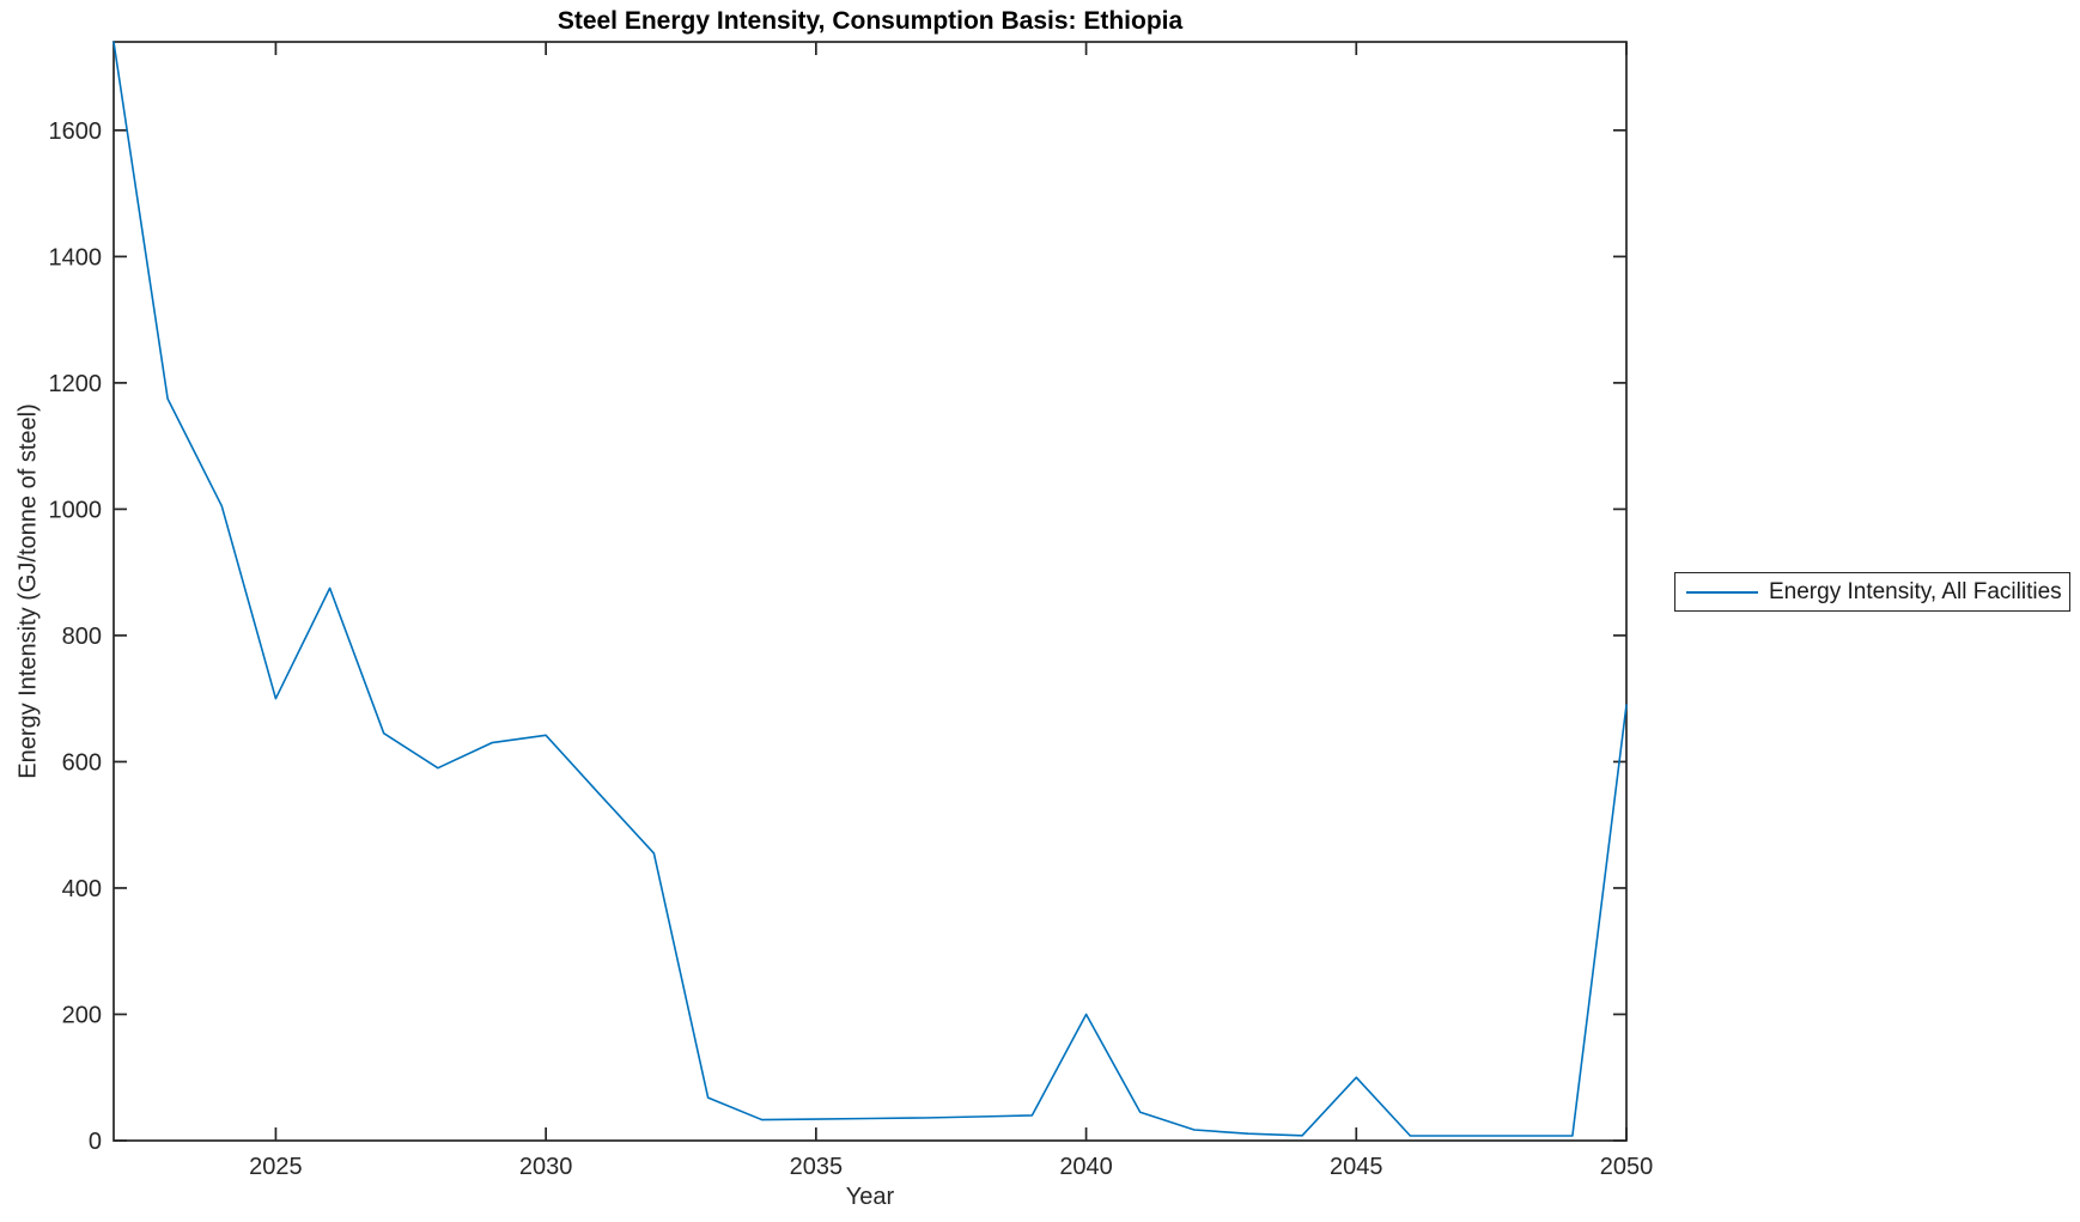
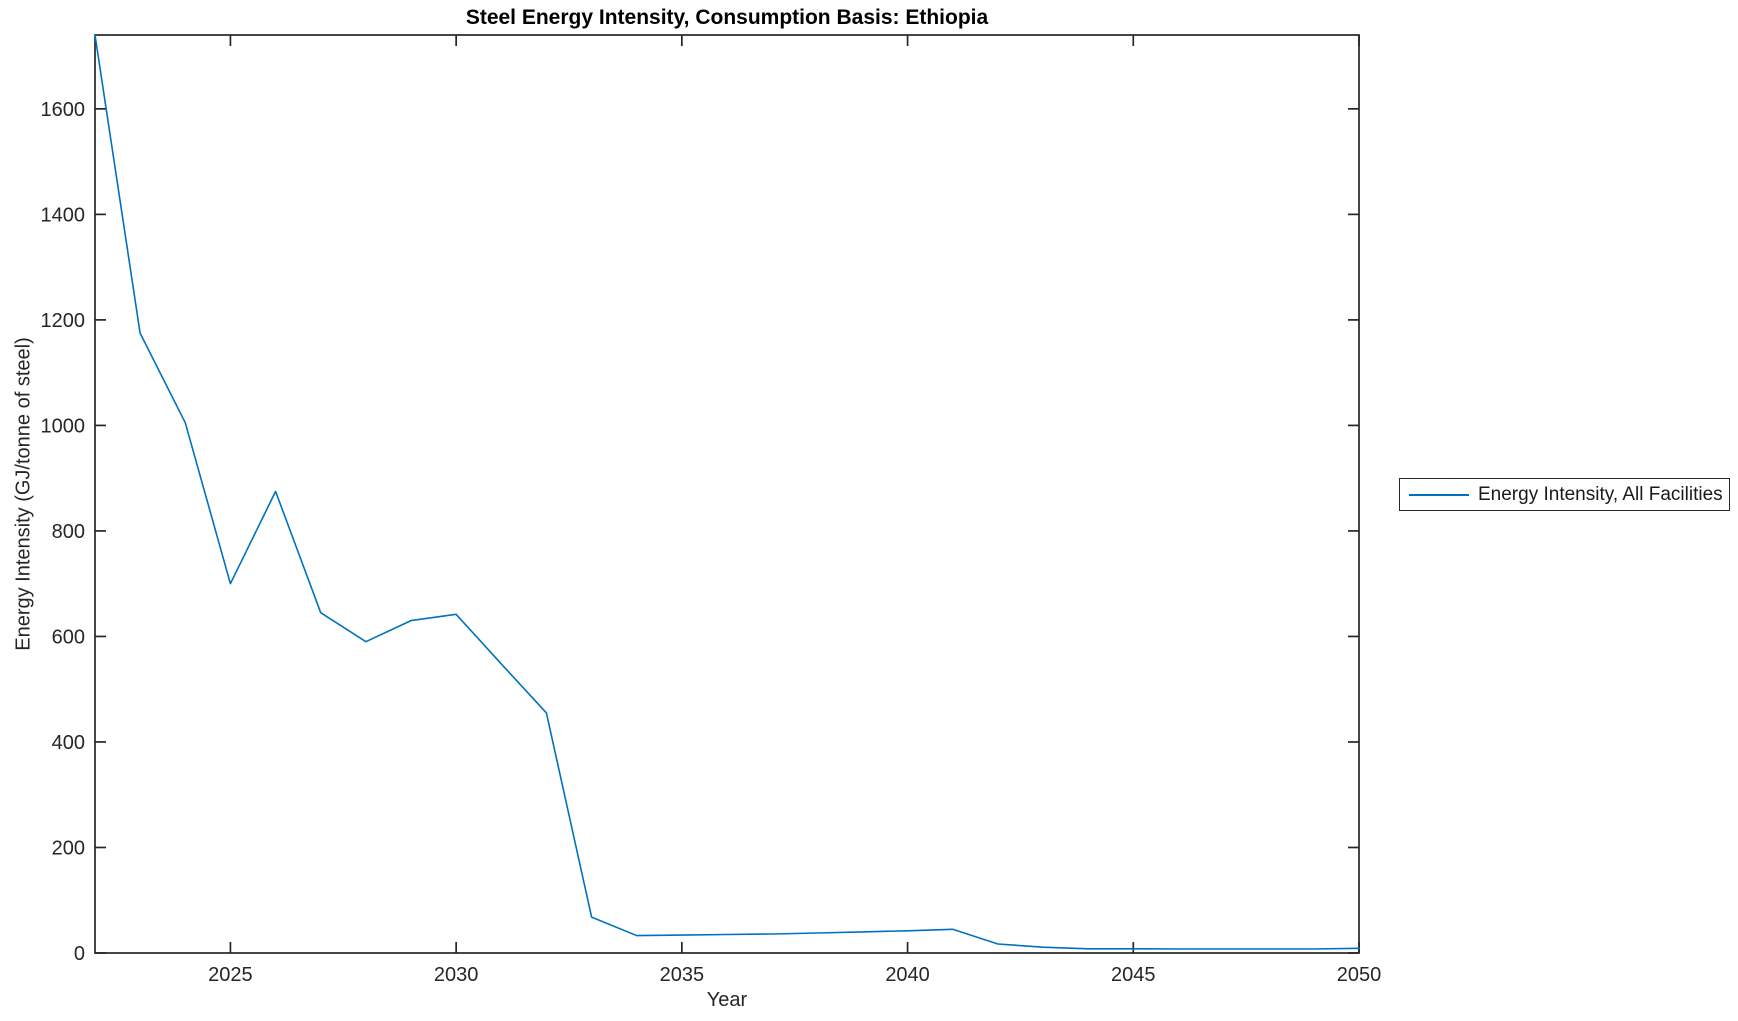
2040: 200 -> 40
2045: 100 -> 10
2050: 690 -> 10
